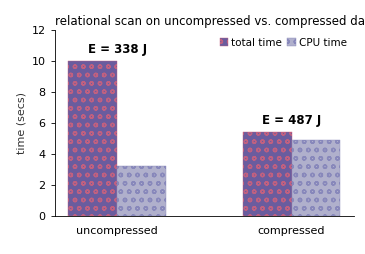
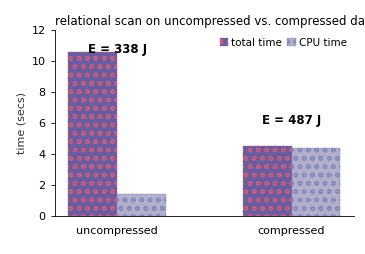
total time/uncompressed: 10.0 -> 10.6
CPU time/uncompressed: 3.2 -> 1.4
total time/compressed: 5.4 -> 4.5
CPU time/compressed: 4.9 -> 4.4
